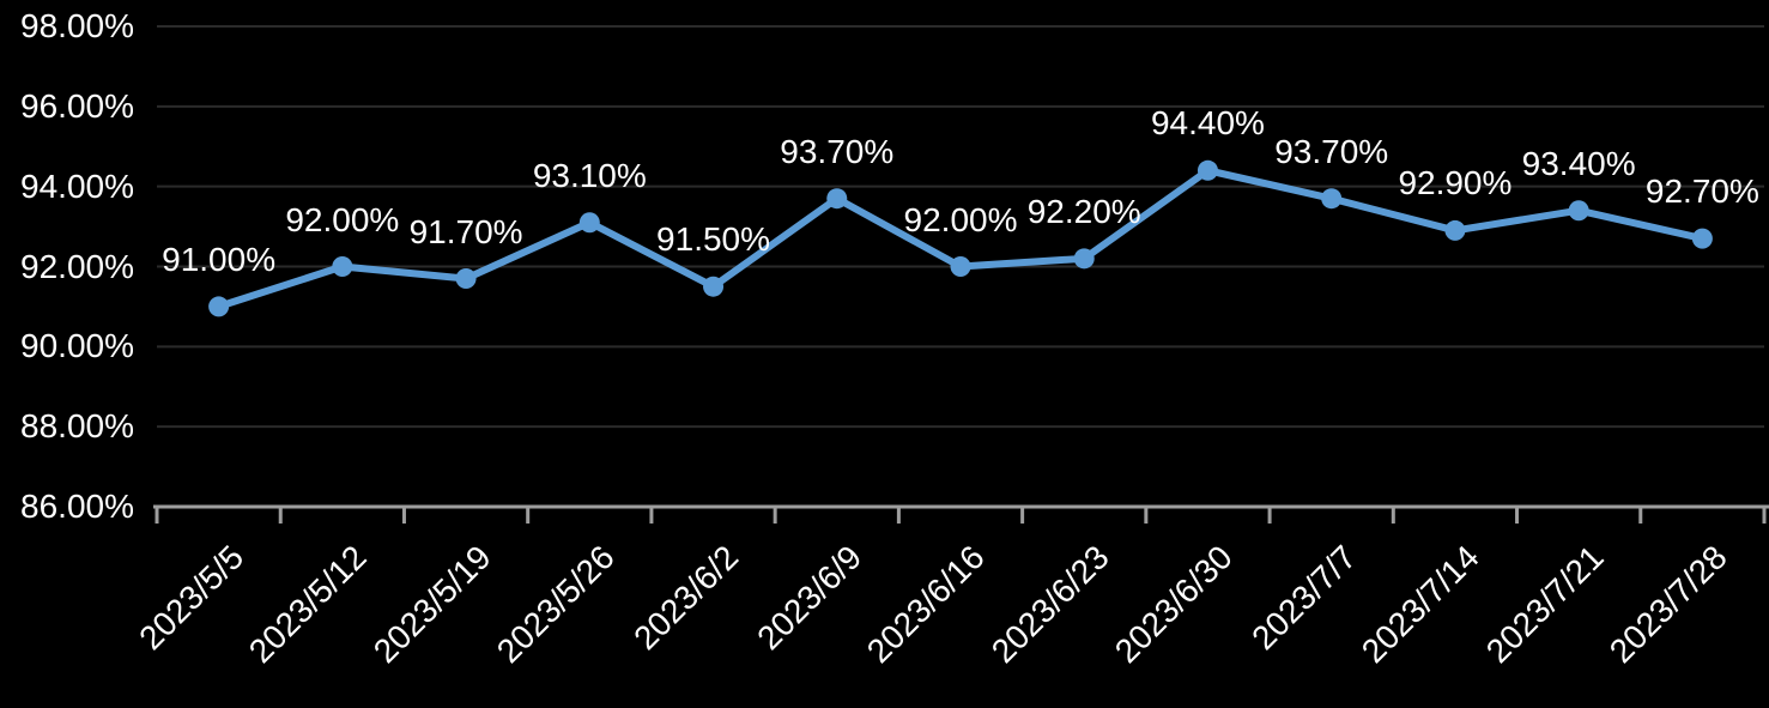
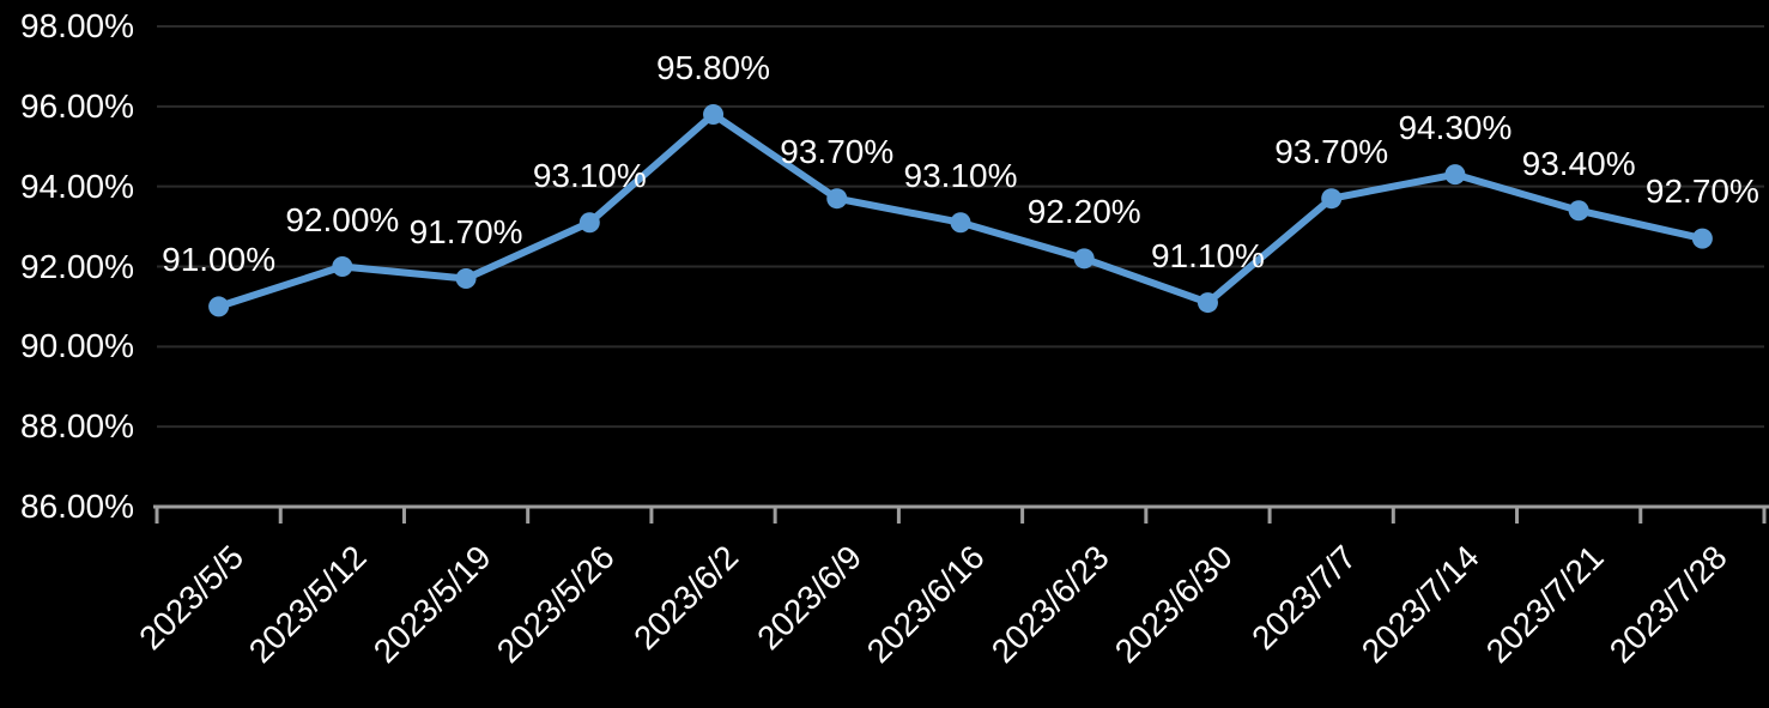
2023/6/2: 91.50% -> 95.80%
2023/6/16: 92.00% -> 93.10%
2023/6/30: 94.40% -> 91.10%
2023/7/14: 92.90% -> 94.30%
